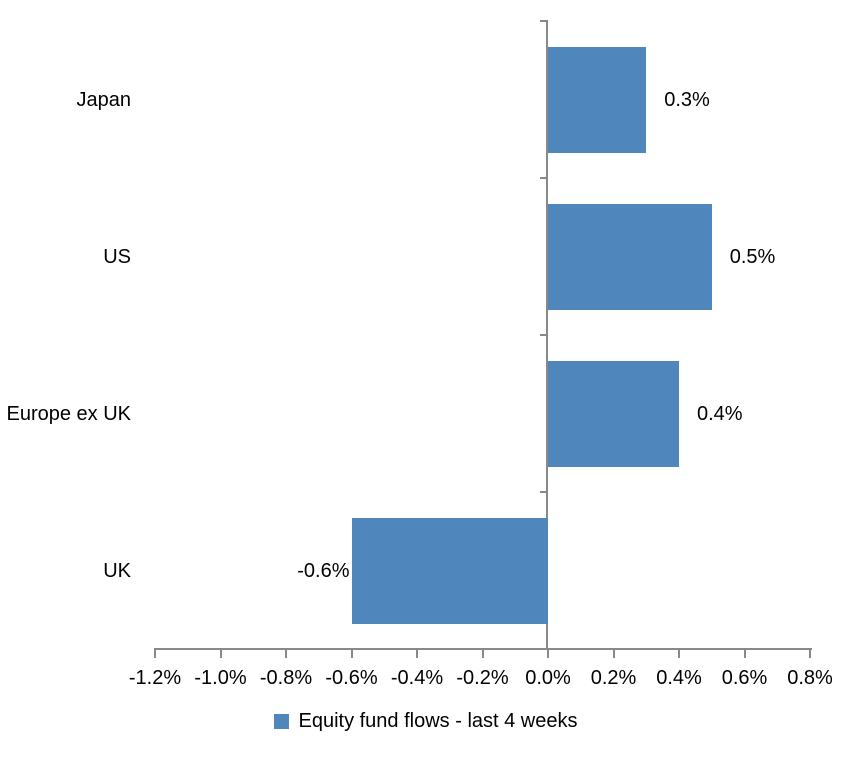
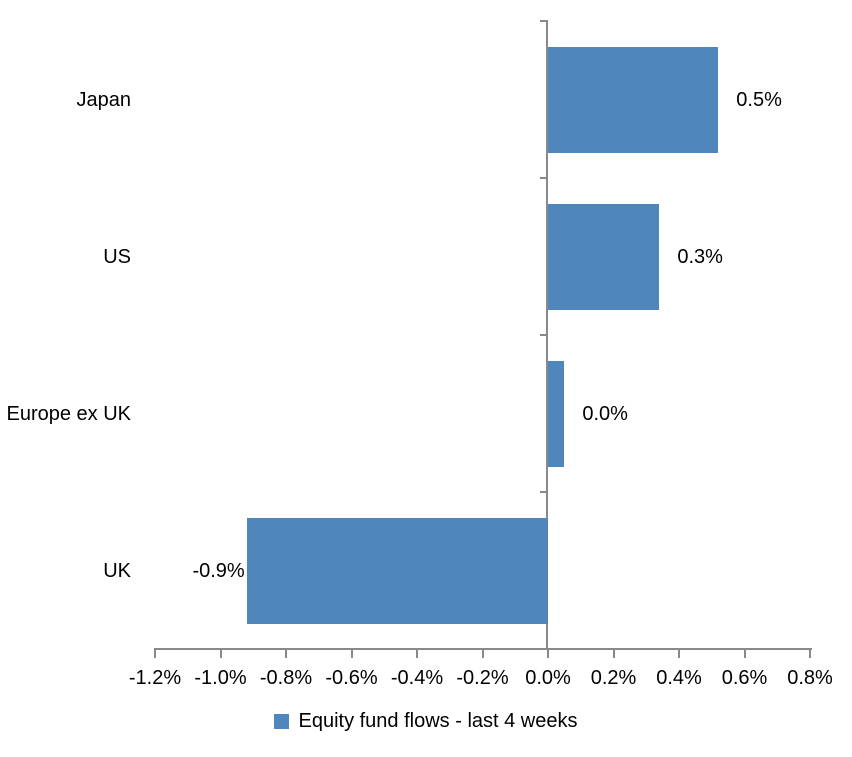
Japan: 0.3% -> 0.5%
US: 0.5% -> 0.3%
Europe ex UK: 0.4% -> 0.0%
UK: -0.6% -> -0.9%
